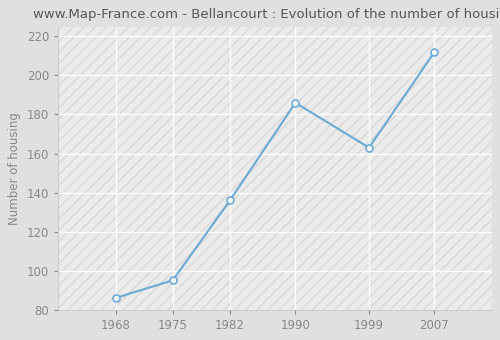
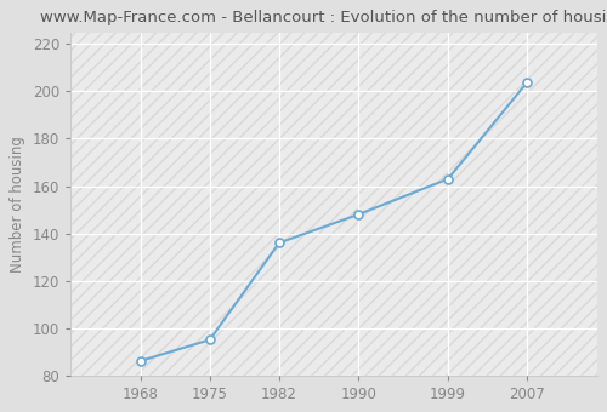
1990: 186 -> 148
2007: 212 -> 204
